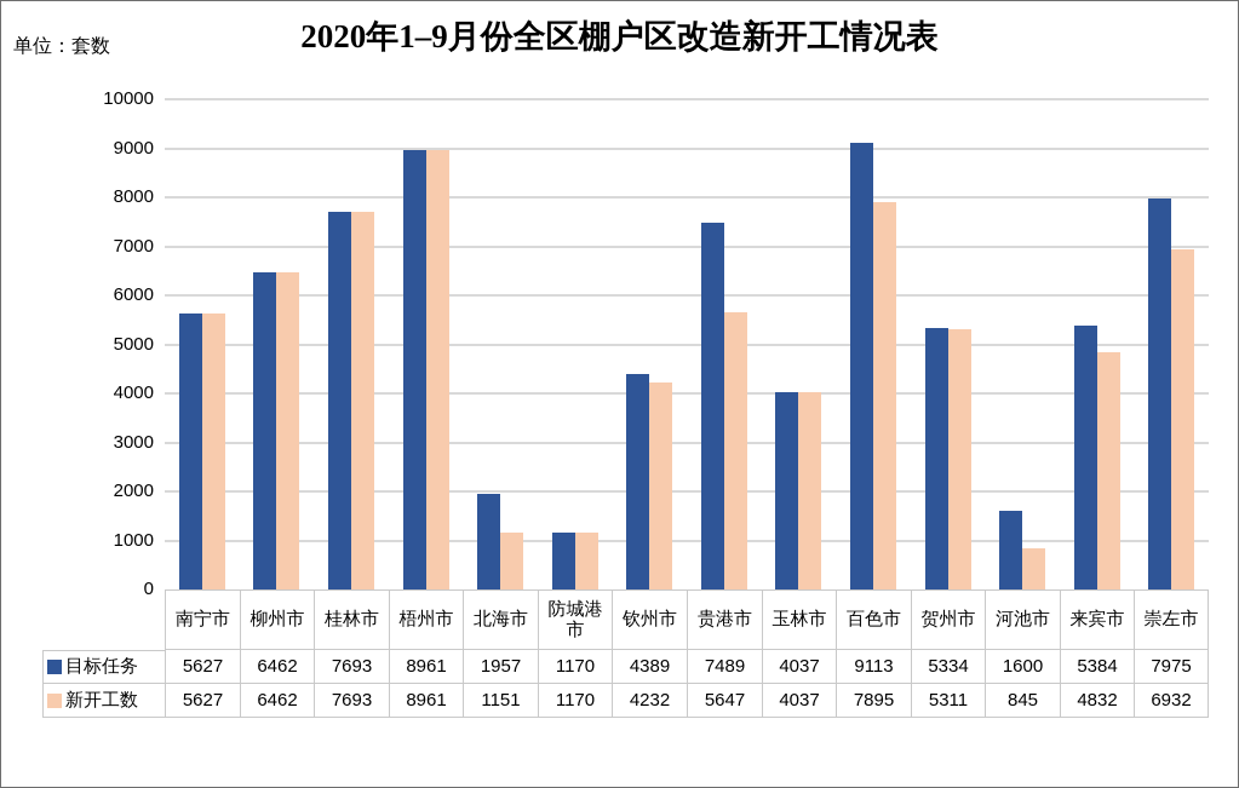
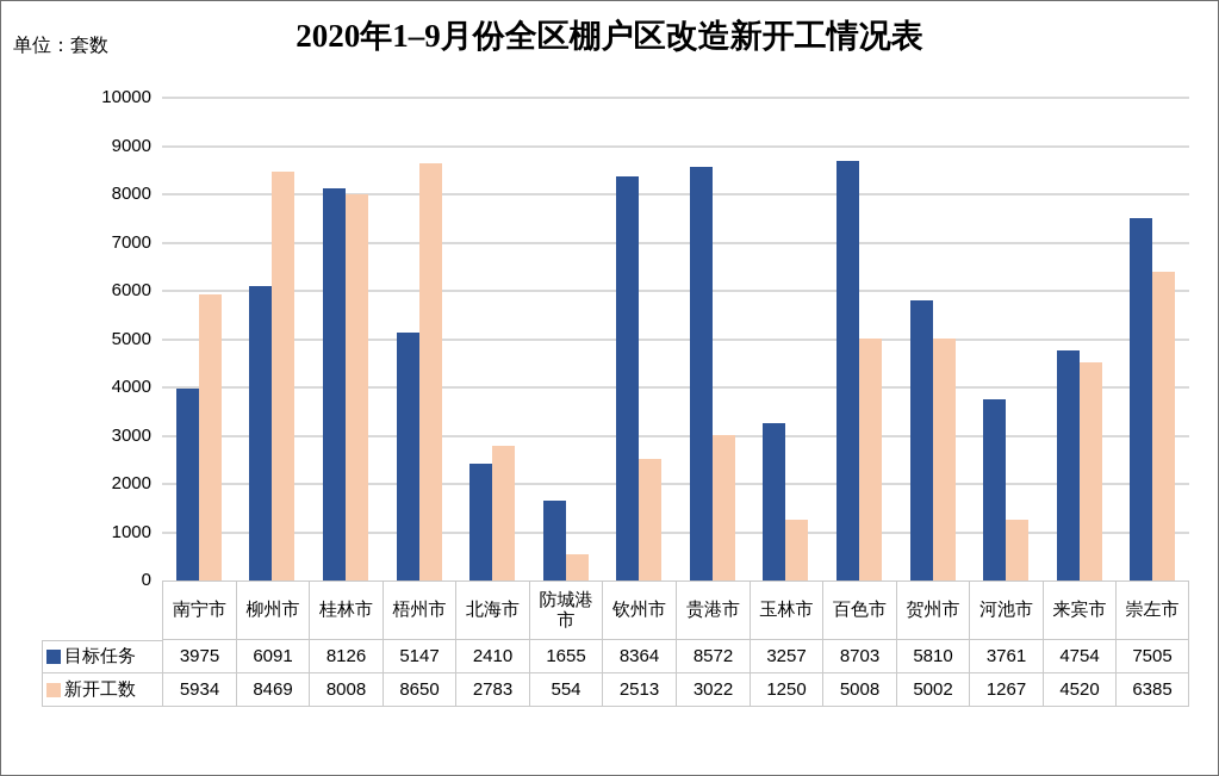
目标任务/南宁市: 5627 -> 3975
新开工数/南宁市: 5627 -> 5934
目标任务/柳州市: 6462 -> 6091
新开工数/柳州市: 6462 -> 8469
目标任务/桂林市: 7693 -> 8126
新开工数/桂林市: 7693 -> 8008
目标任务/梧州市: 8961 -> 5147
新开工数/梧州市: 8961 -> 8650
目标任务/北海市: 1957 -> 2410
新开工数/北海市: 1151 -> 2783
目标任务/防城港市: 1170 -> 1655
新开工数/防城港市: 1170 -> 554
目标任务/钦州市: 4389 -> 8364
新开工数/钦州市: 4232 -> 2513
目标任务/贵港市: 7489 -> 8572
新开工数/贵港市: 5647 -> 3022
目标任务/玉林市: 4037 -> 3257
新开工数/玉林市: 4037 -> 1250
目标任务/百色市: 9113 -> 8703
新开工数/百色市: 7895 -> 5008
目标任务/贺州市: 5334 -> 5810
新开工数/贺州市: 5311 -> 5002
目标任务/河池市: 1600 -> 3761
新开工数/河池市: 845 -> 1267
目标任务/来宾市: 5384 -> 4754
新开工数/来宾市: 4832 -> 4520
目标任务/崇左市: 7975 -> 7505
新开工数/崇左市: 6932 -> 6385
